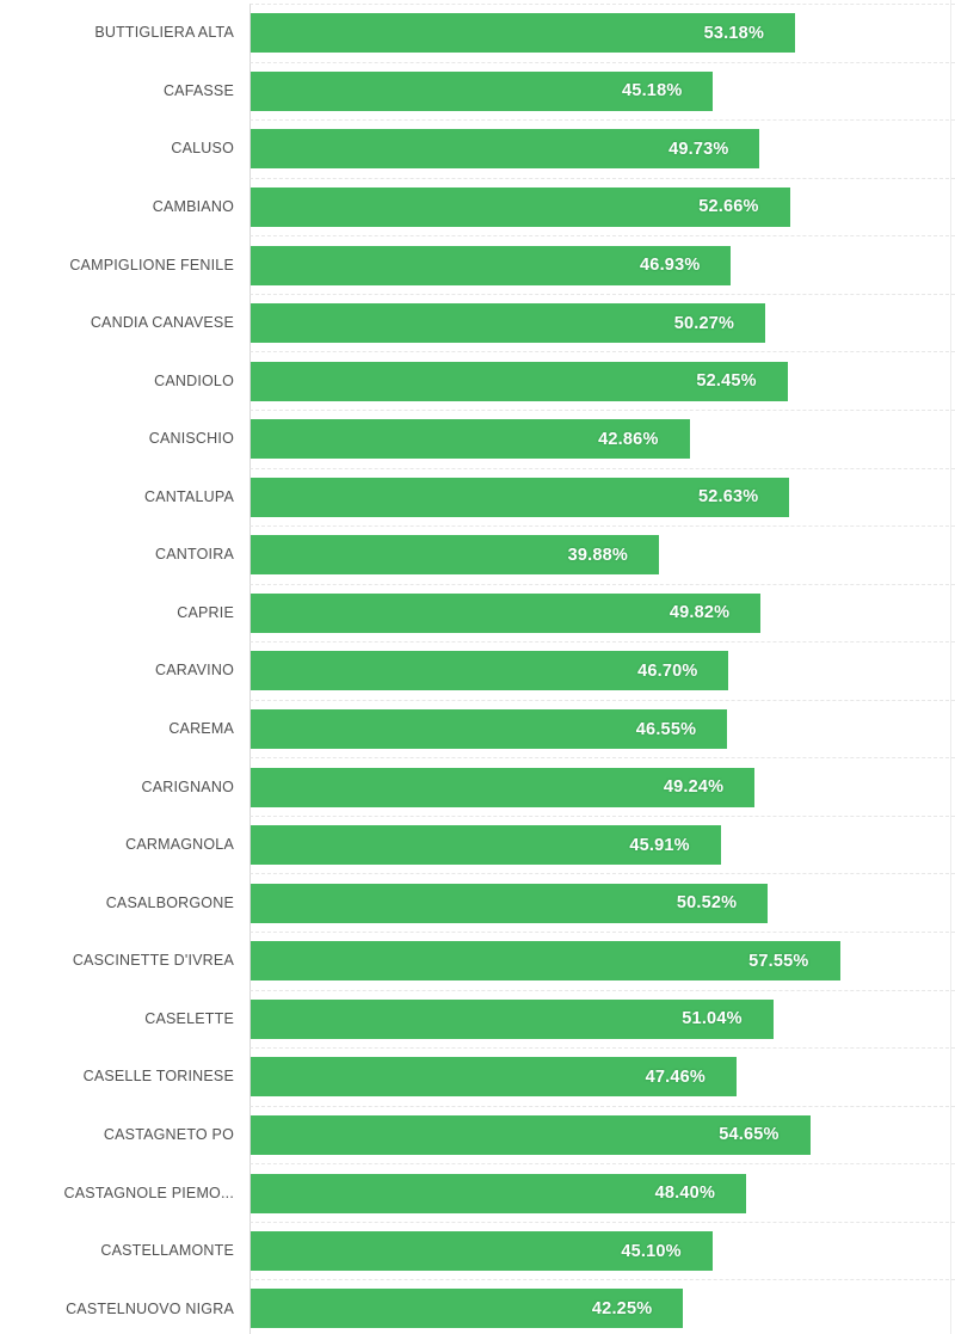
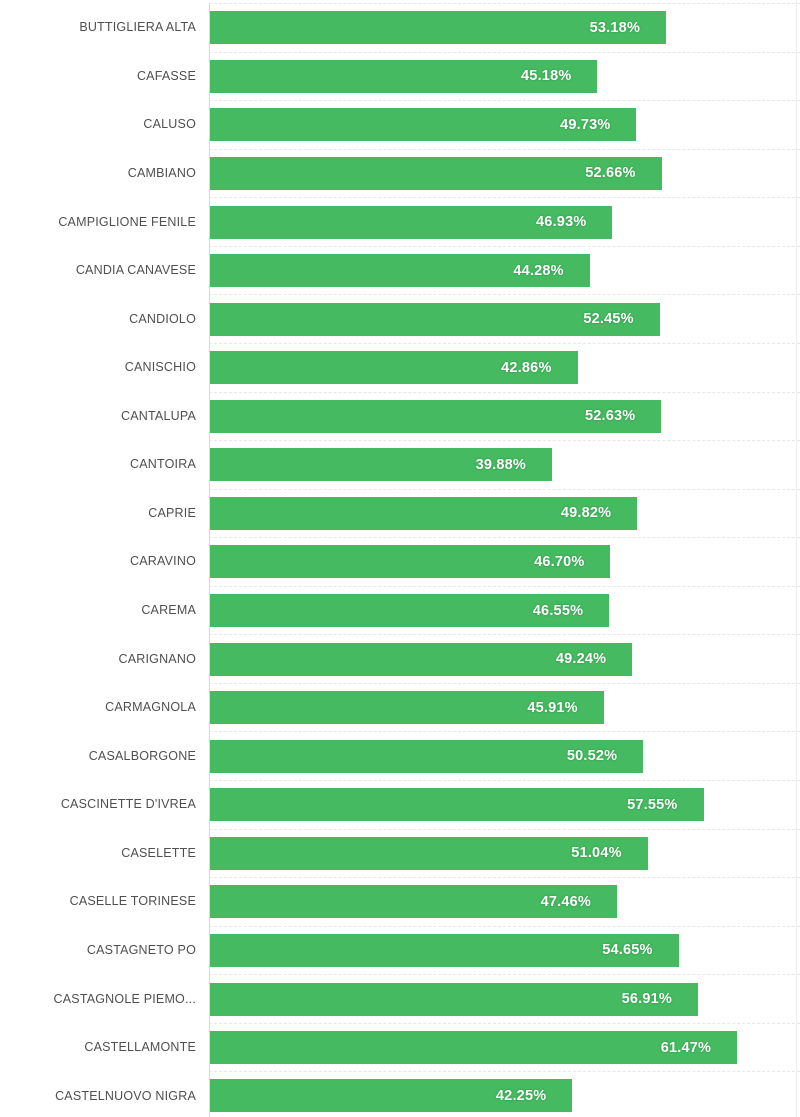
CANDIA CANAVESE: 50.27% -> 44.28%
CASTAGNOLE PIEMO...: 48.40% -> 56.91%
CASTELLAMONTE: 45.10% -> 61.47%
